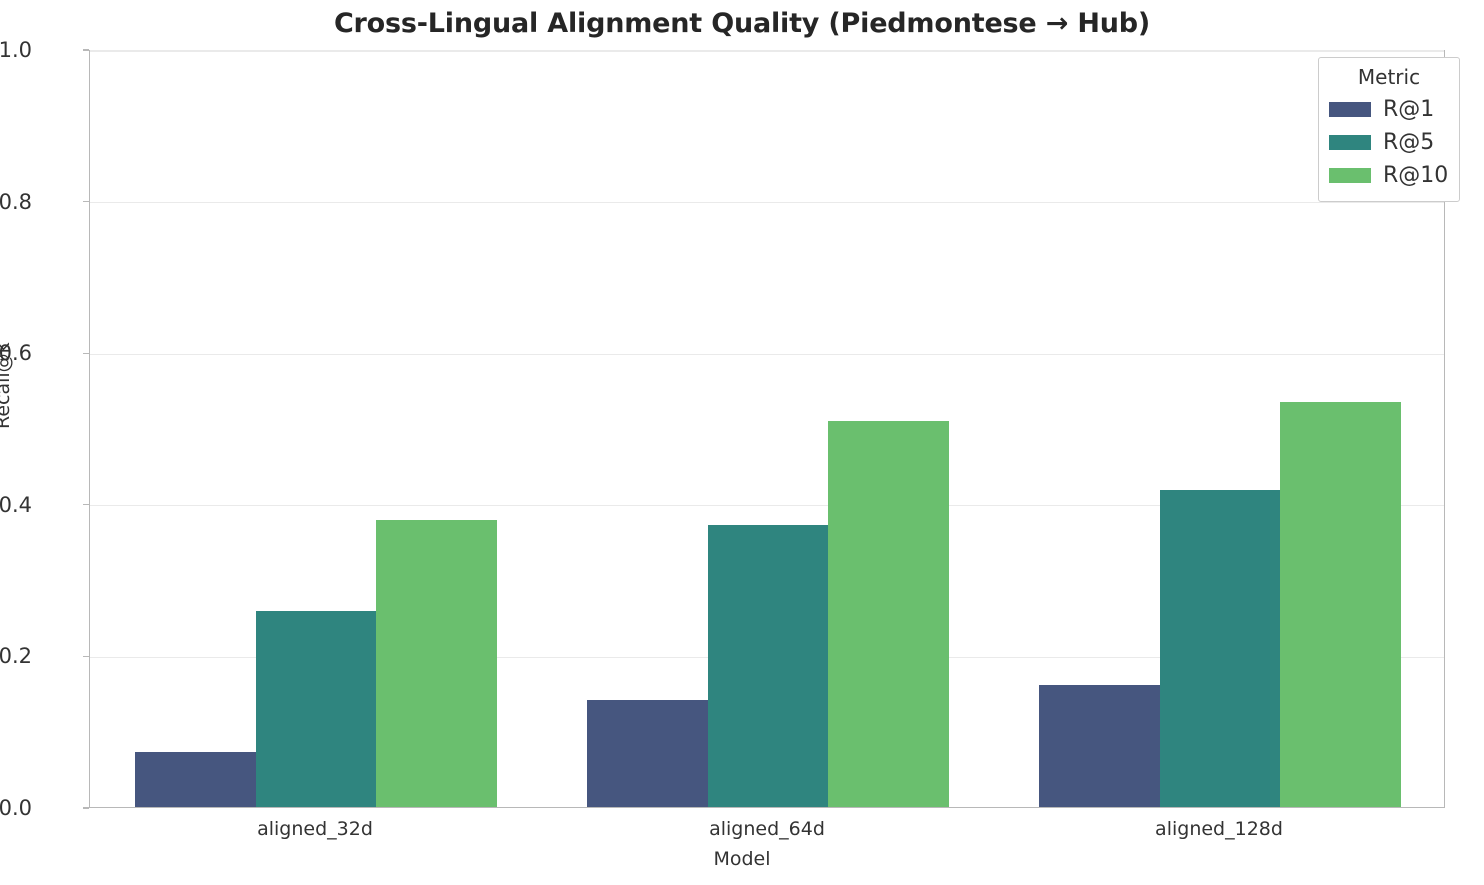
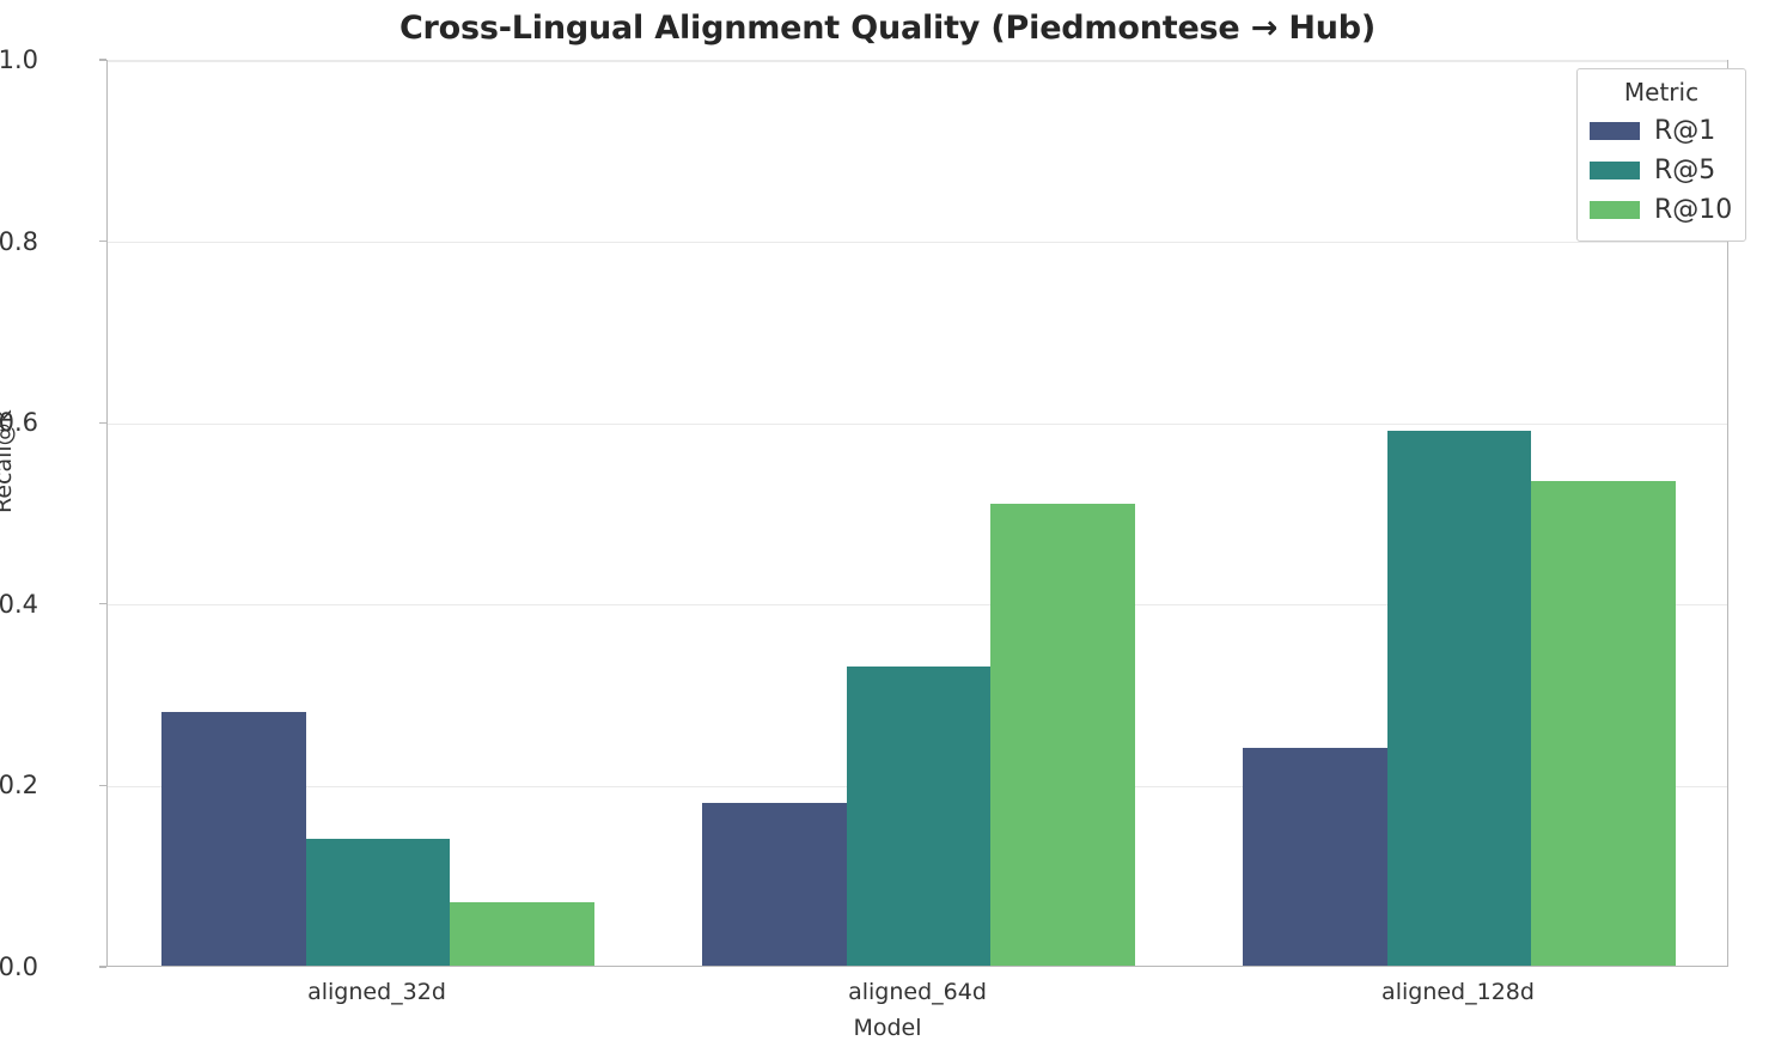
R@1/aligned_32d: 0.07 -> 0.28
R@5/aligned_32d: 0.26 -> 0.14
R@10/aligned_32d: 0.38 -> 0.07
R@1/aligned_64d: 0.14 -> 0.18
R@5/aligned_64d: 0.37 -> 0.33
R@1/aligned_128d: 0.16 -> 0.24
R@5/aligned_128d: 0.42 -> 0.59
